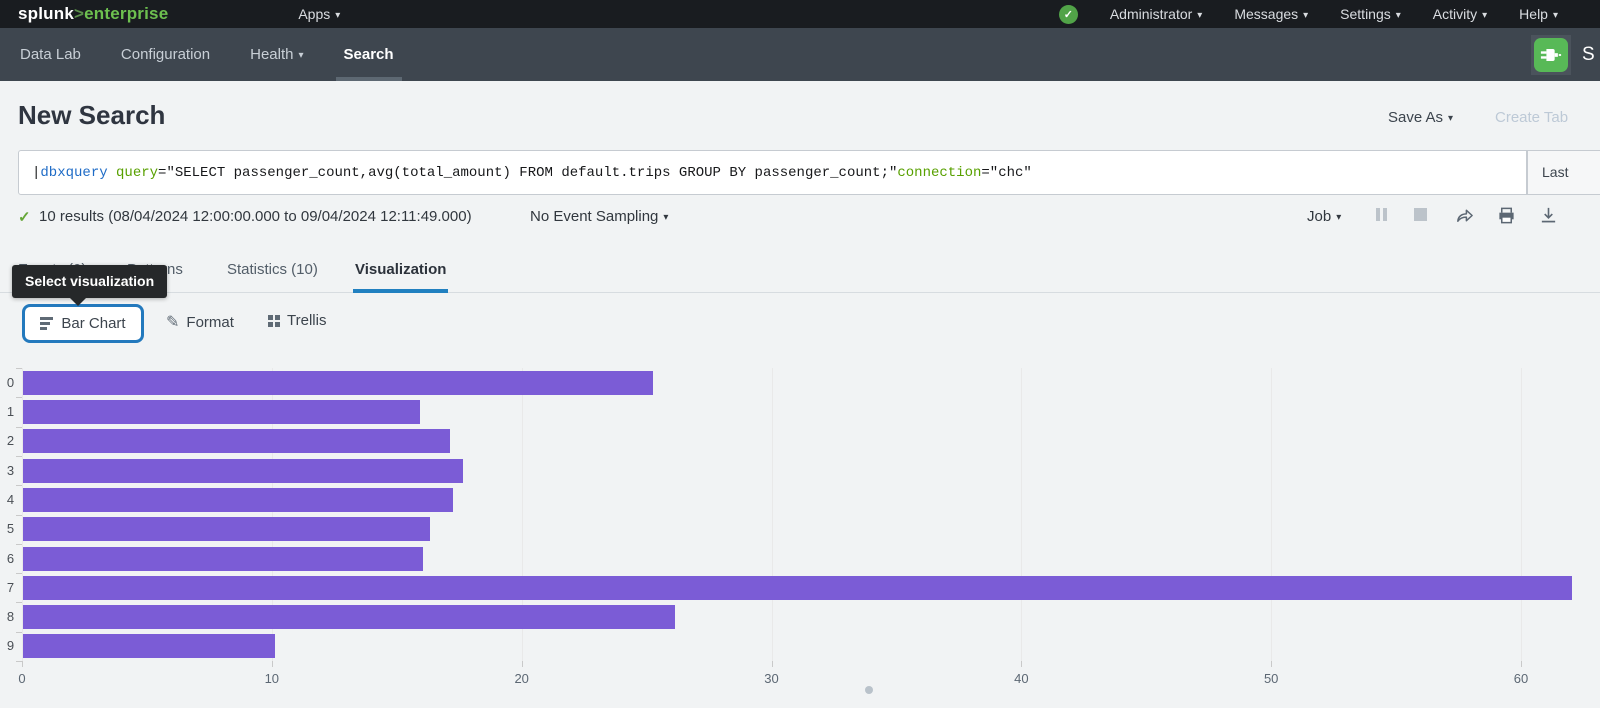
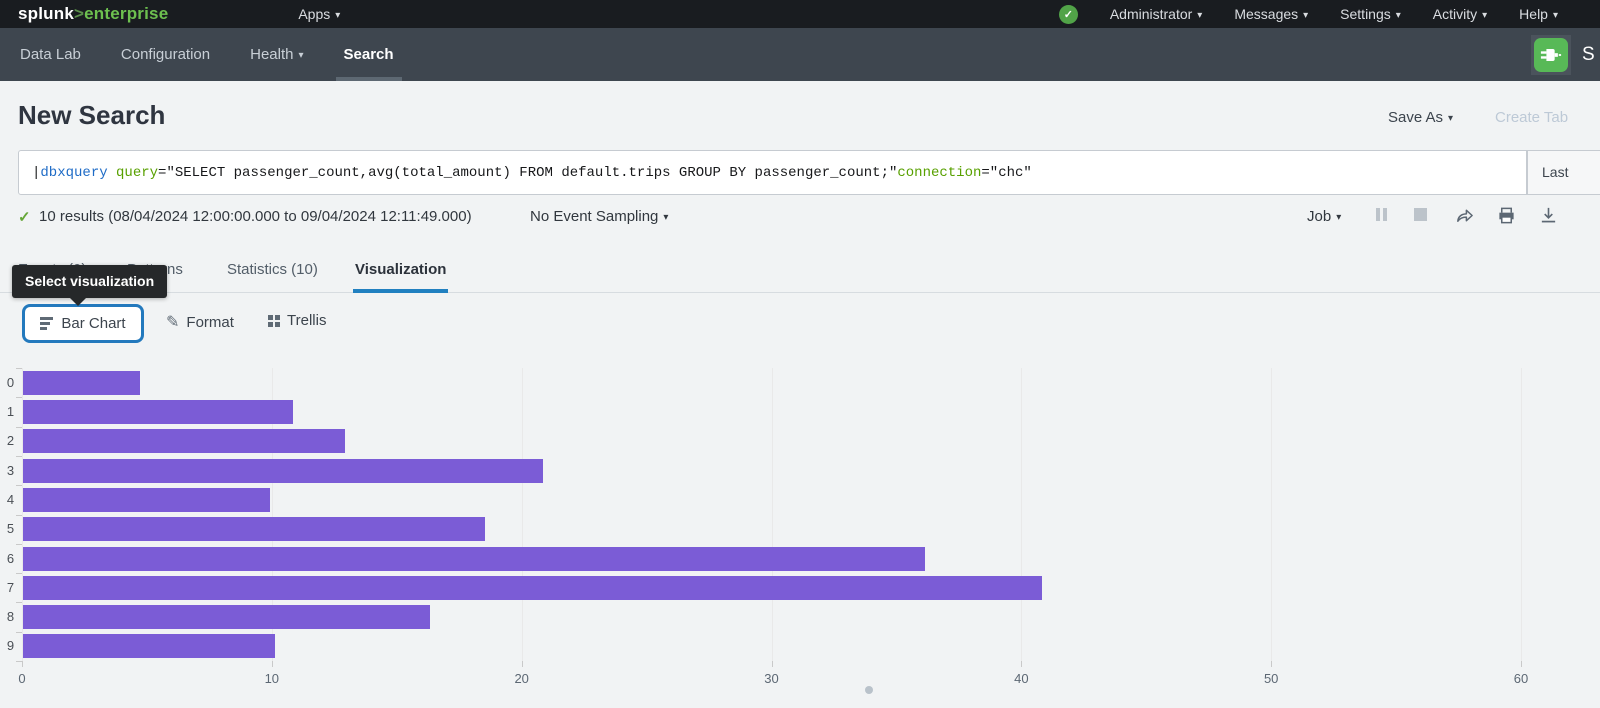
0: 25.2 -> 4.7
1: 15.9 -> 10.8
2: 17.1 -> 12.9
3: 17.6 -> 20.8
4: 17.2 -> 9.9
5: 16.3 -> 18.5
6: 16.0 -> 36.1
7: 62.0 -> 40.8
8: 26.1 -> 16.3
